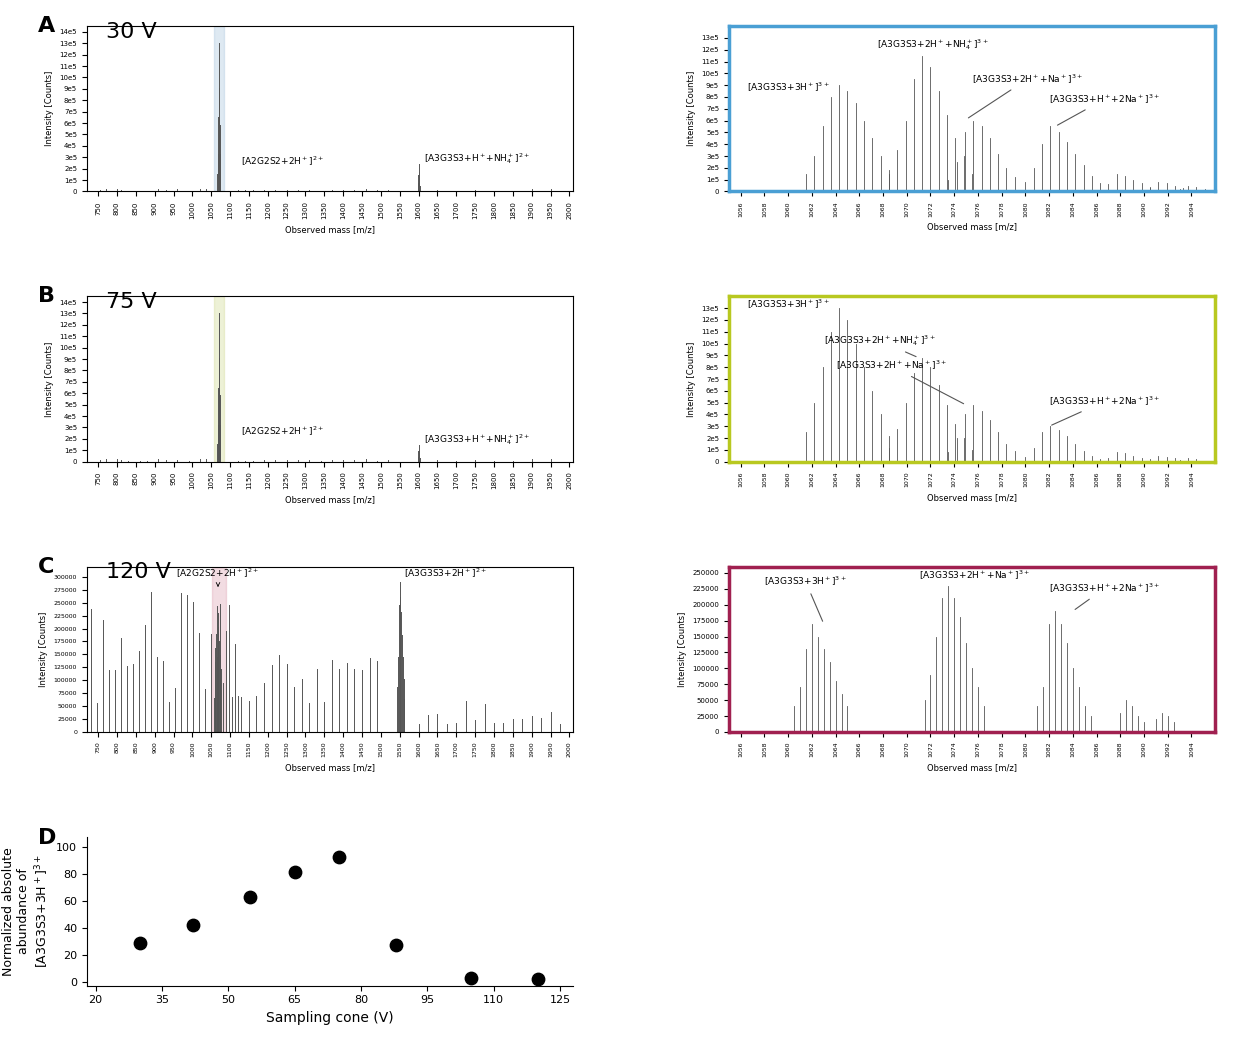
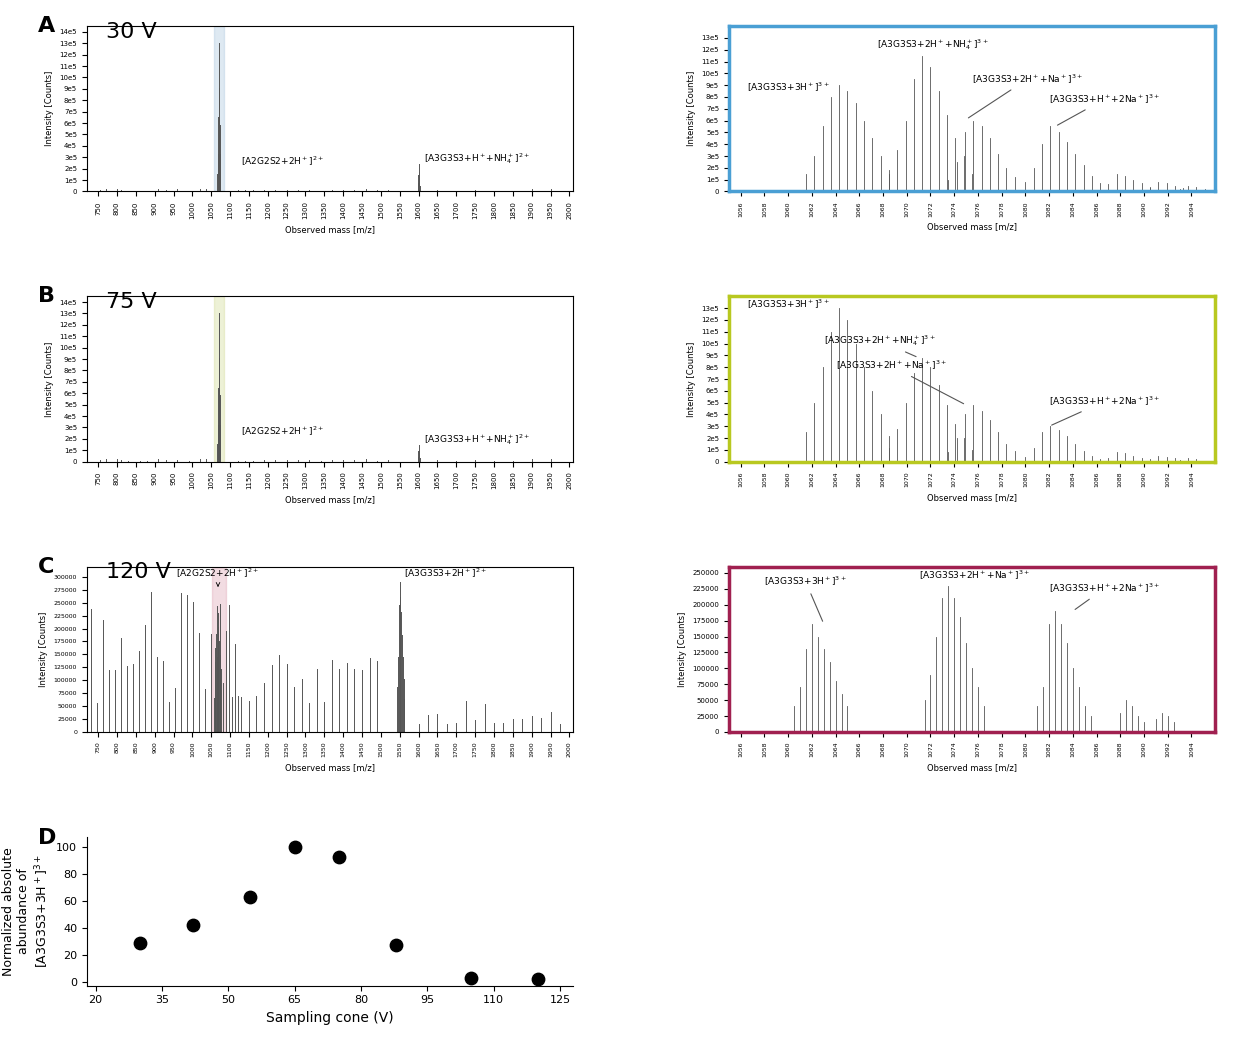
65: 82 -> 100
